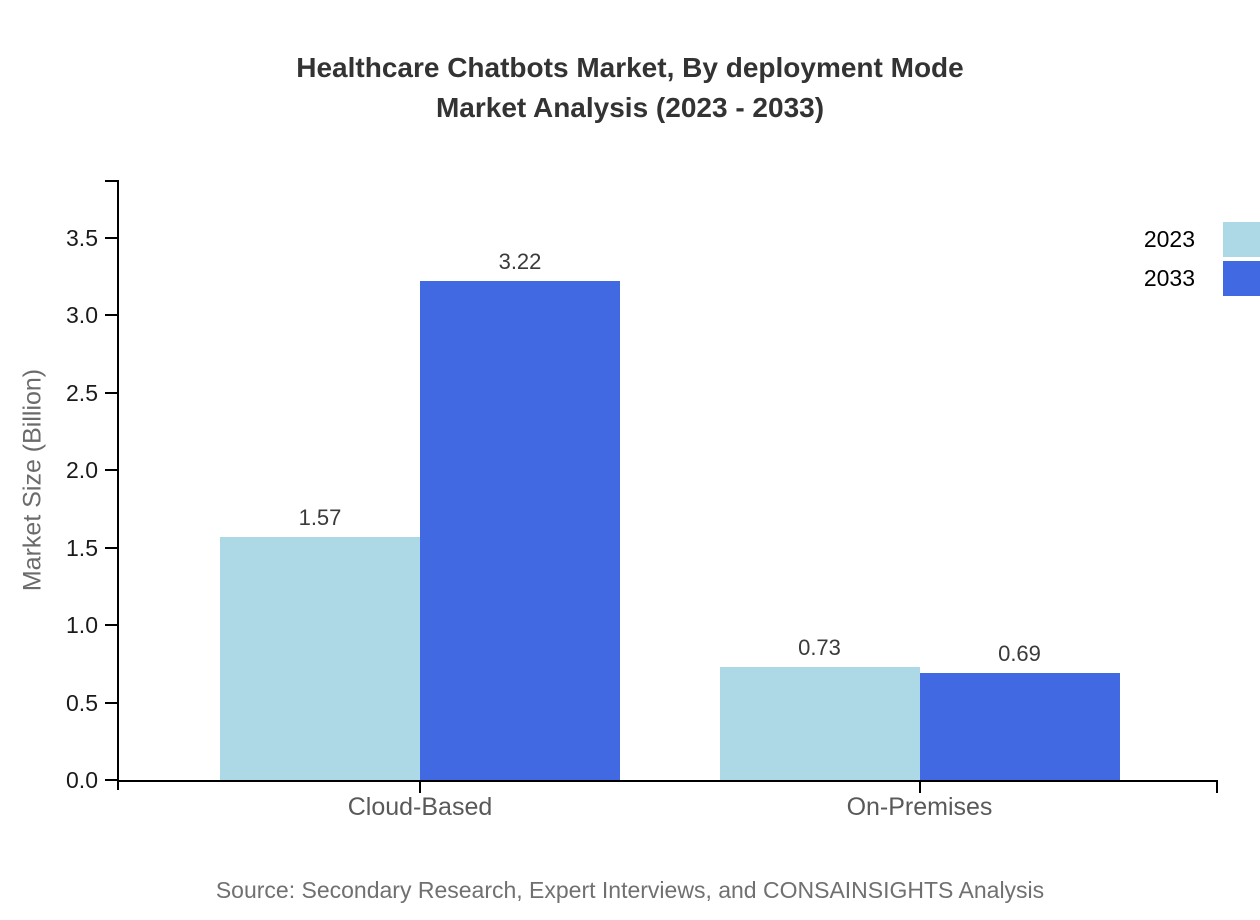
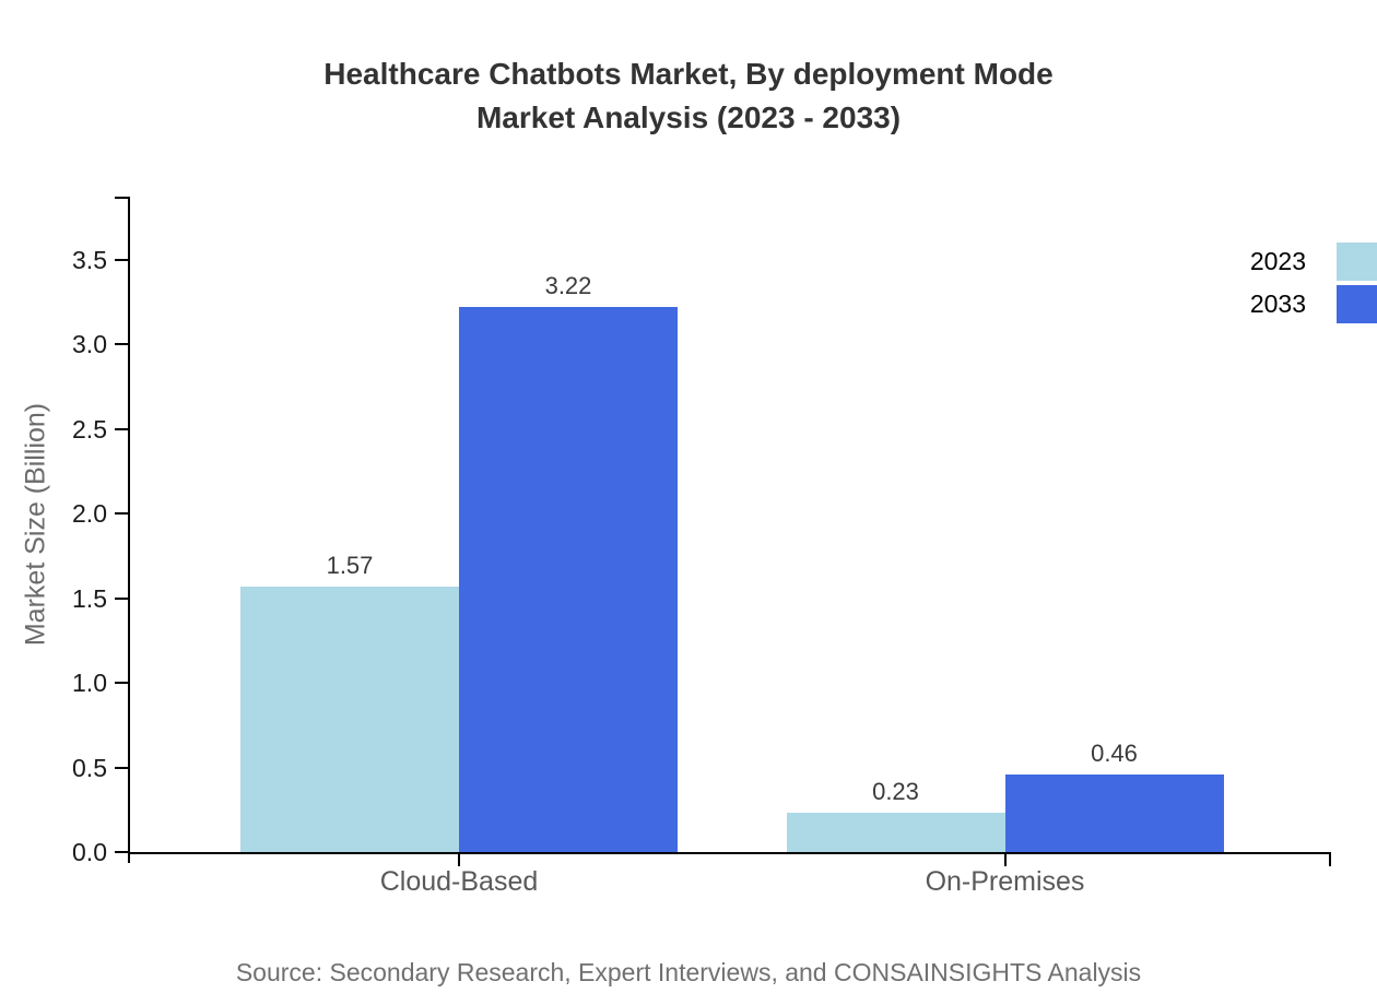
2023/On-Premises: 0.73 -> 0.23
2033/On-Premises: 0.69 -> 0.46
